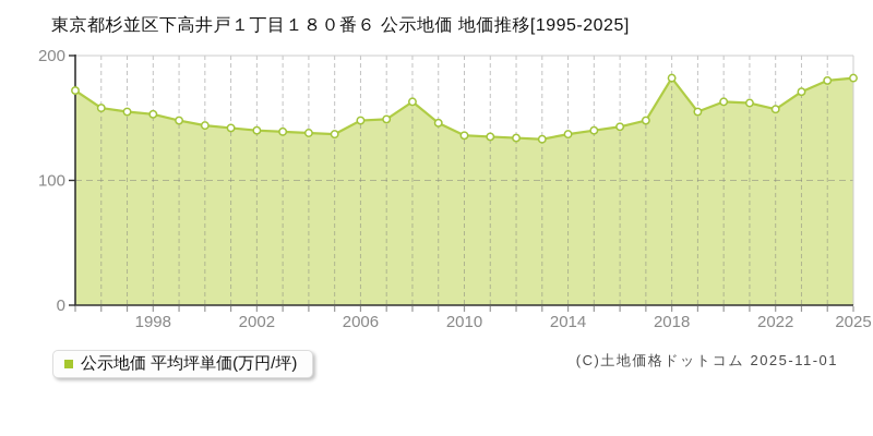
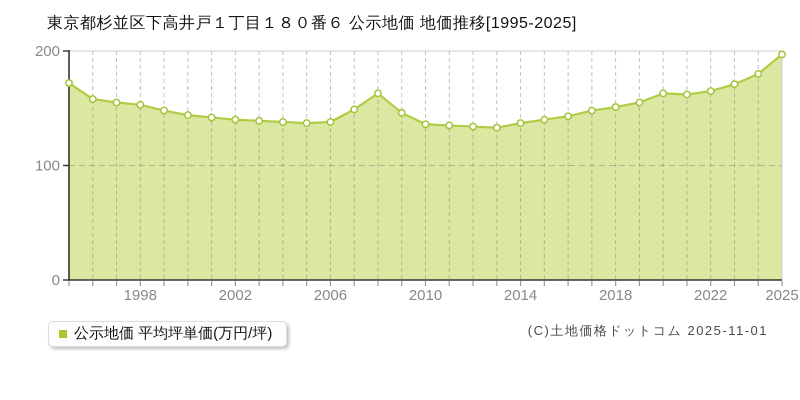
2006: 148 -> 138
2018: 182 -> 151
2022: 157 -> 165
2025: 182 -> 197
